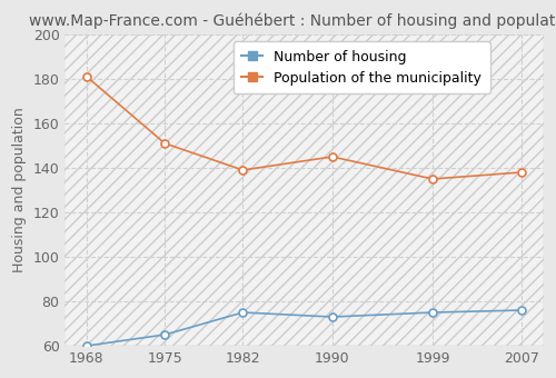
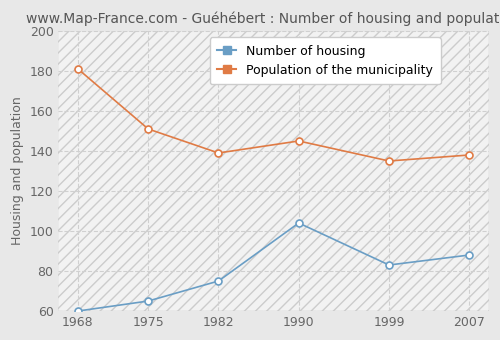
Number of housing/1990: 73 -> 104
Number of housing/1999: 75 -> 83
Number of housing/2007: 76 -> 88
